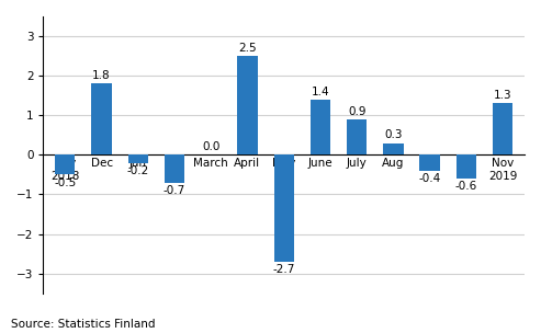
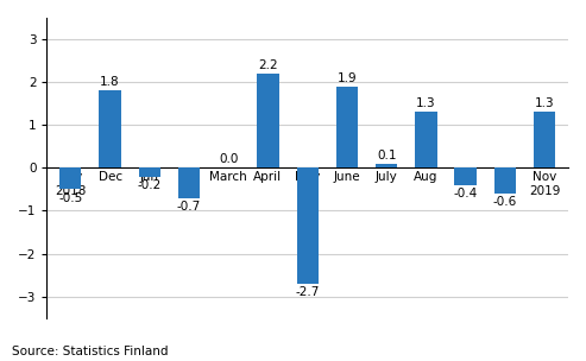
April: 2.5 -> 2.2
June: 1.4 -> 1.9
July: 0.9 -> 0.1
Aug: 0.3 -> 1.3
